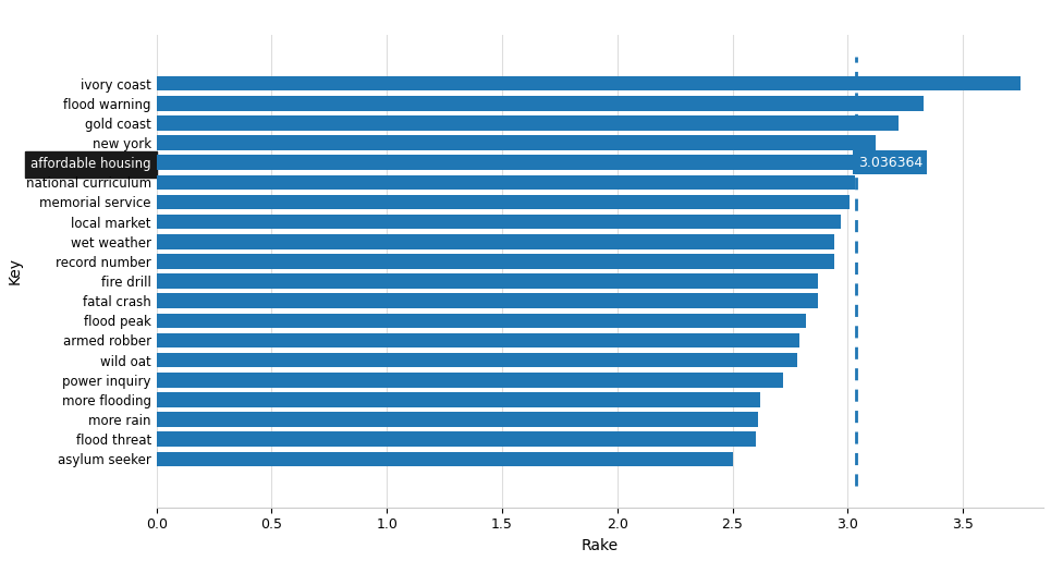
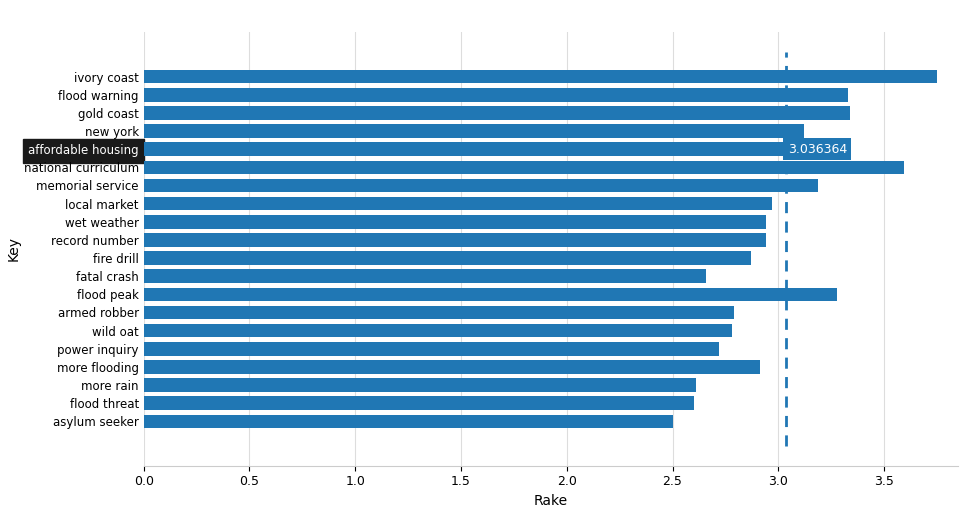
gold coast: 3.220 -> 3.340
national curriculum: 3.030 -> 3.595
memorial service: 3.010 -> 3.190
fatal crash: 2.870 -> 2.660
flood peak: 2.820 -> 3.280
more flooding: 2.620 -> 2.915
